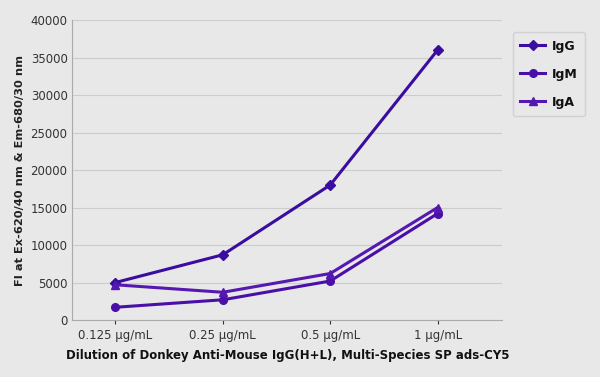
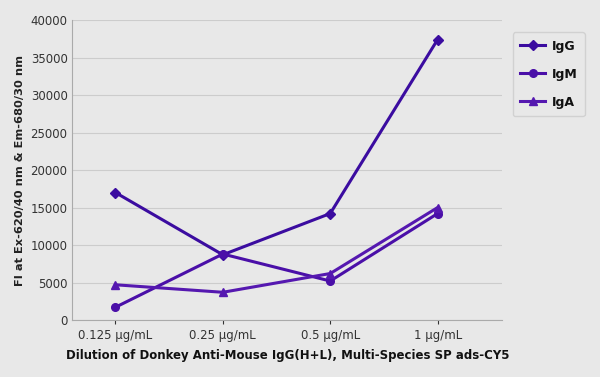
IgG/0.125 μg/mL: 5000 -> 17000
IgM/0.25 μg/mL: 2700 -> 8800
IgG/0.5 μg/mL: 18000 -> 14200
IgG/1 μg/mL: 36000 -> 37400
